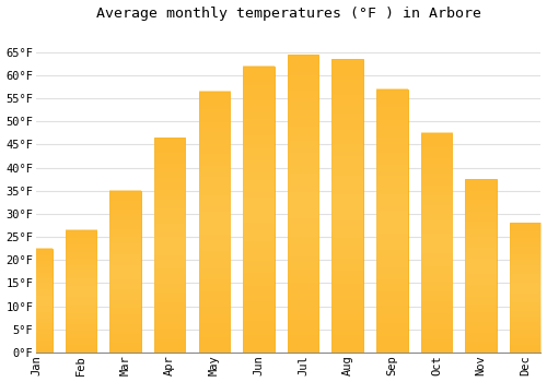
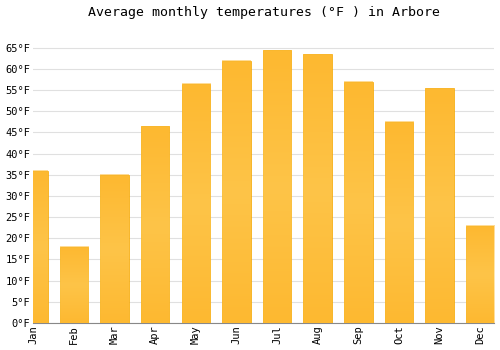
Jan: 22.5°F -> 36.0°F
Feb: 26.5°F -> 18.0°F
Nov: 37.5°F -> 55.5°F
Dec: 28.0°F -> 23.0°F
